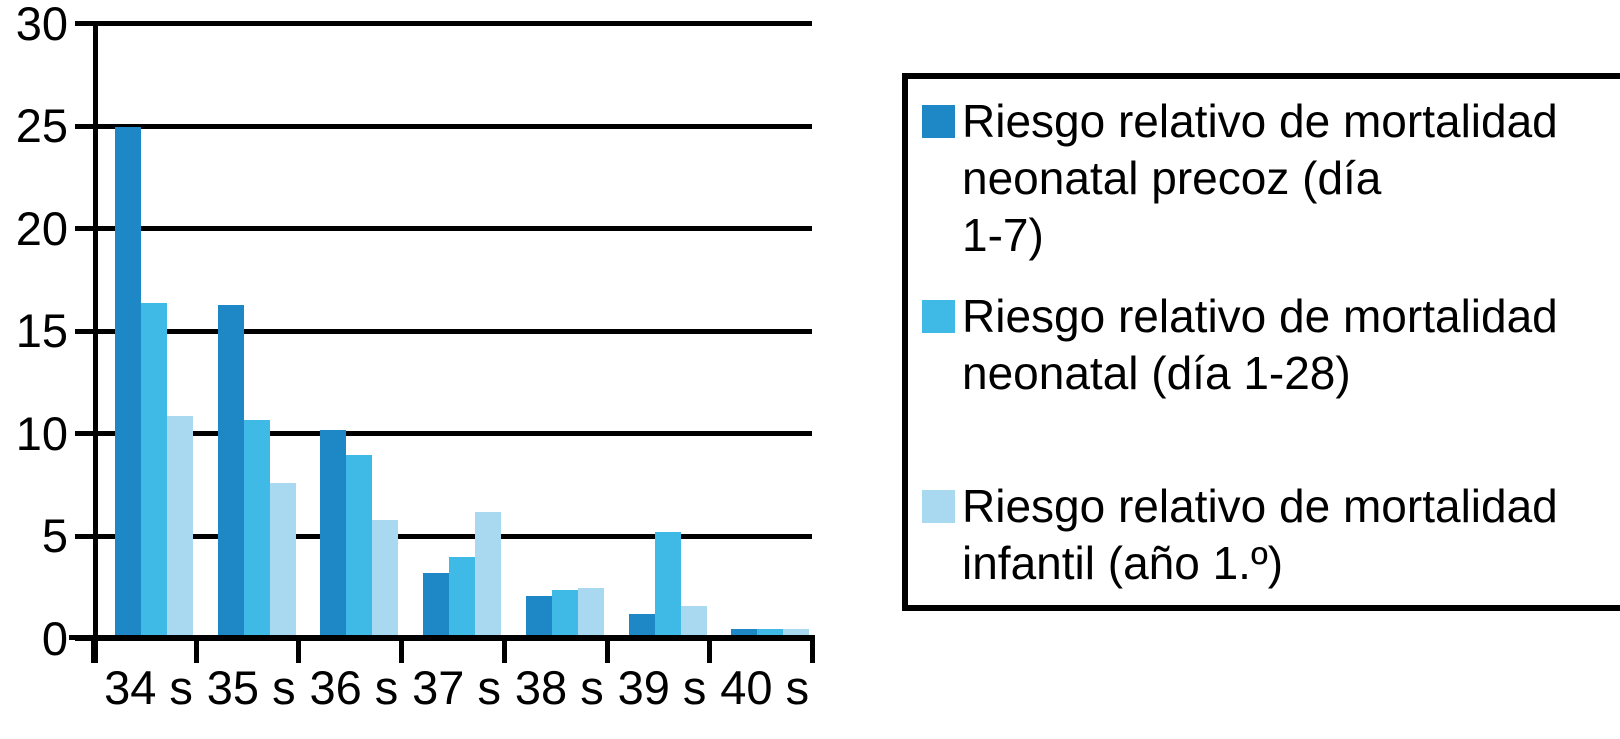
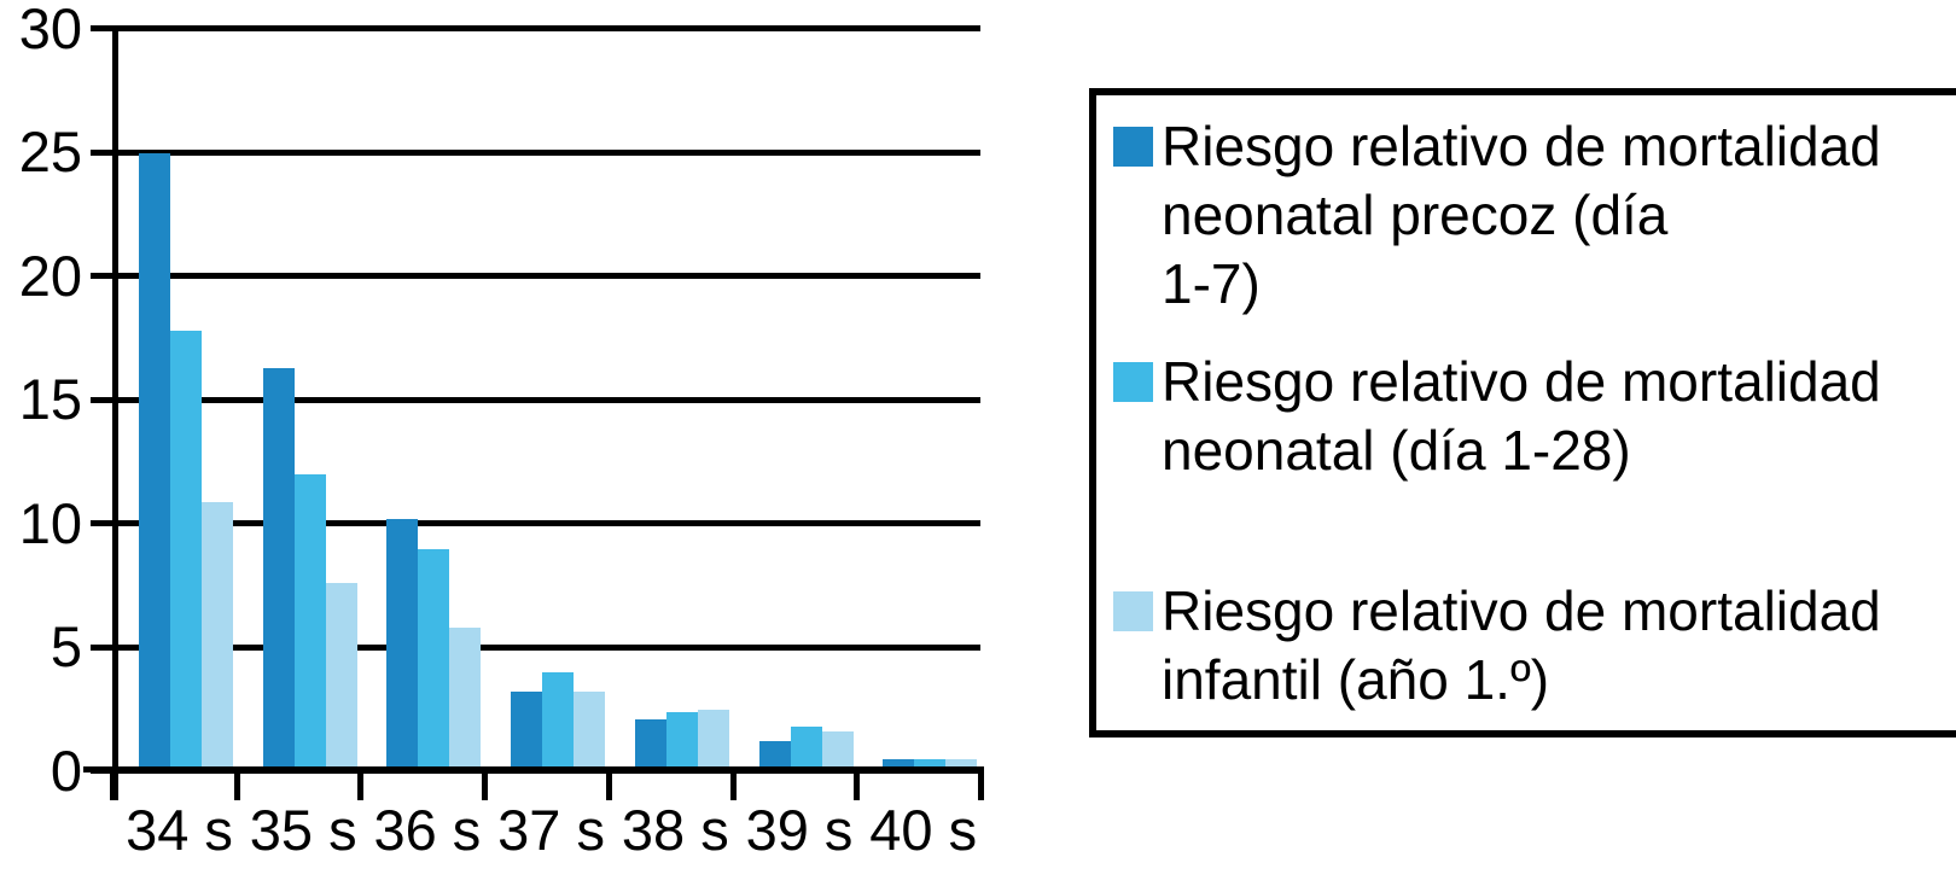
Riesgo relativo de mortalidad neonatal (día 1-28)/34 s: 16.2 -> 17.6
Riesgo relativo de mortalidad neonatal (día 1-28)/35 s: 10.5 -> 11.8
Riesgo relativo de mortalidad infantil (año 1.º)/37 s: 6.0 -> 3.0
Riesgo relativo de mortalidad neonatal (día 1-28)/39 s: 5.0 -> 1.6
